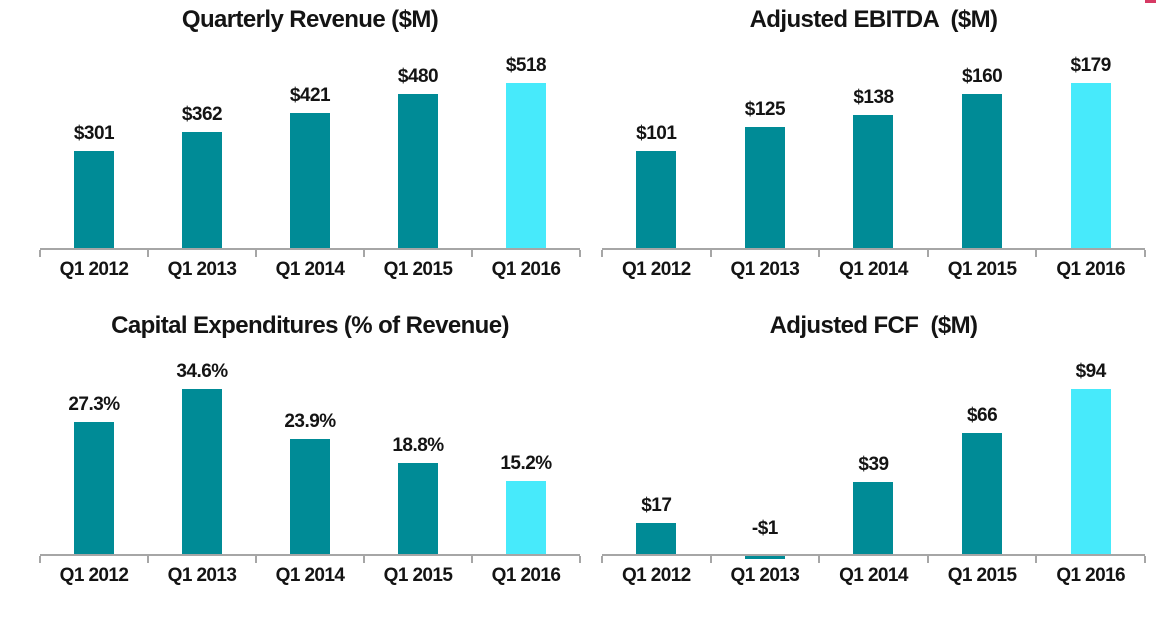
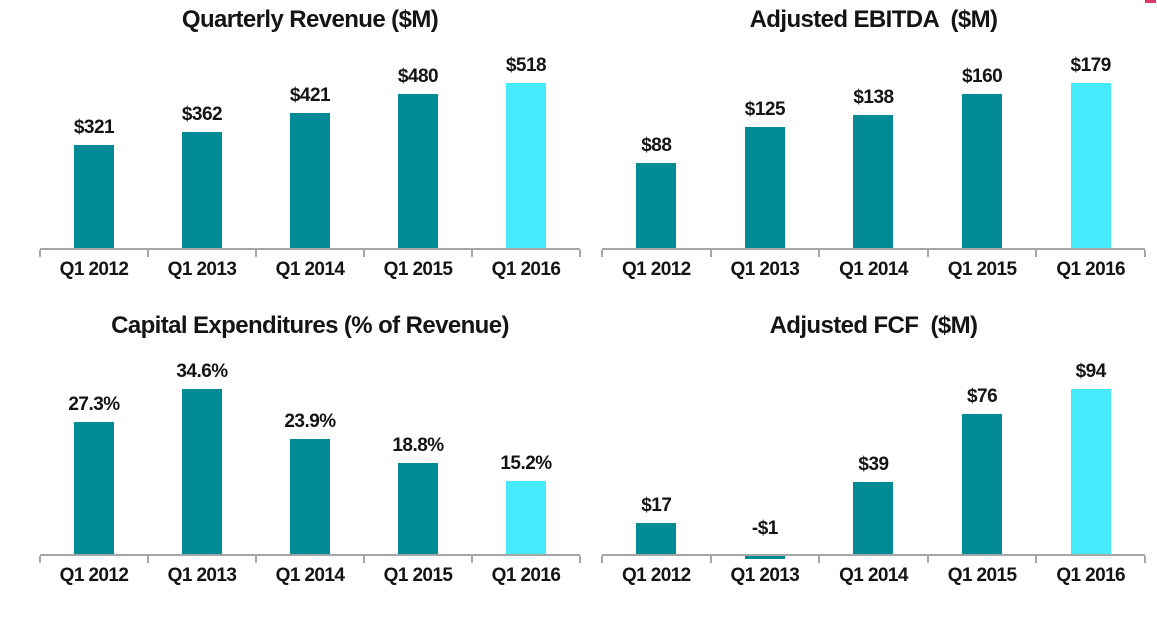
Quarterly Revenue ($M)/Q1 2012: $301 -> $321
Adjusted EBITDA ($M)/Q1 2012: $101 -> $88
Adjusted FCF ($M)/Q1 2015: $66 -> $76
